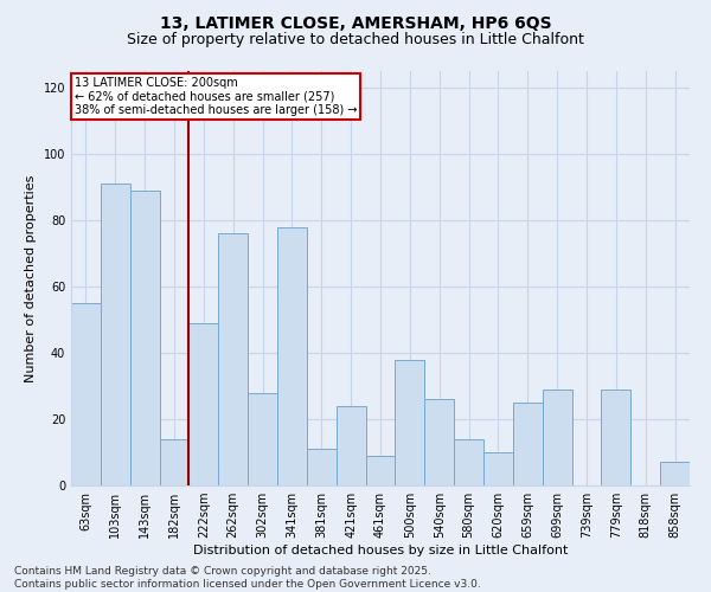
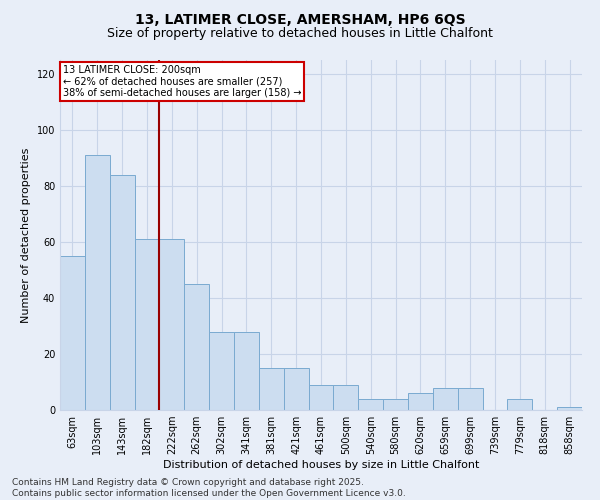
143sqm: 89 -> 84
182sqm: 14 -> 61
222sqm: 49 -> 61
262sqm: 76 -> 45
341sqm: 78 -> 28
381sqm: 11 -> 15
421sqm: 24 -> 15
500sqm: 38 -> 9
540sqm: 26 -> 4
580sqm: 14 -> 4
620sqm: 10 -> 6
659sqm: 25 -> 8
699sqm: 29 -> 8
779sqm: 29 -> 4
858sqm: 7 -> 1
